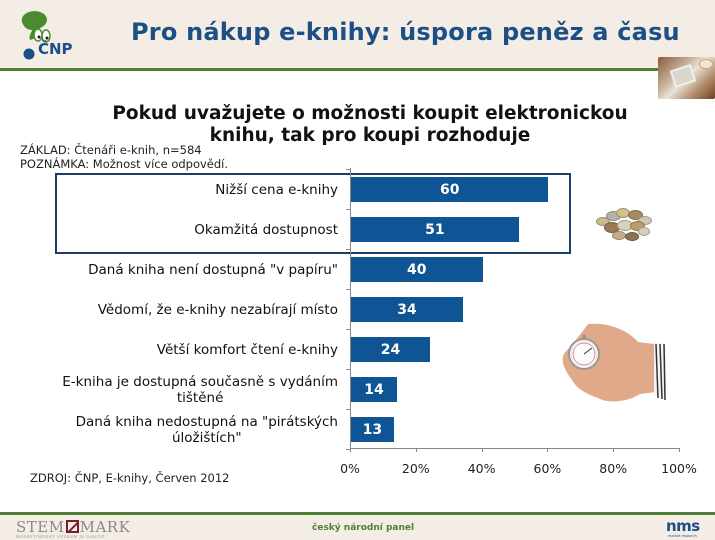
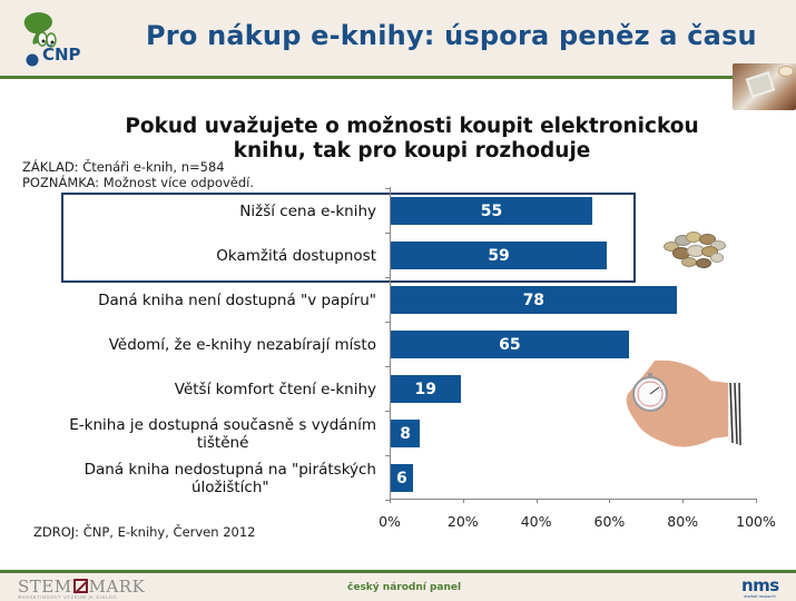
Nižší cena e-knihy: 60 -> 55
Okamžitá dostupnost: 51 -> 59
Daná kniha není dostupná "v papíru": 40 -> 78
Vědomí, že e-knihy nezabírají místo: 34 -> 65
Větší komfort čtení e-knihy: 24 -> 19
E-kniha je dostupná současně s vydáním tištěné: 14 -> 8
Daná kniha nedostupná na "pirátských úložištích": 13 -> 6
